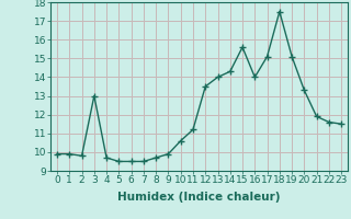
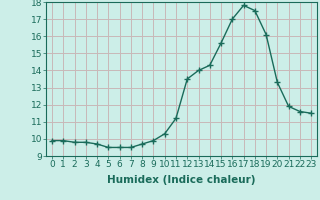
3: 13.0 -> 9.8
10: 10.6 -> 10.3
16: 14.0 -> 17.0
17: 15.1 -> 17.8
19: 15.1 -> 16.1
